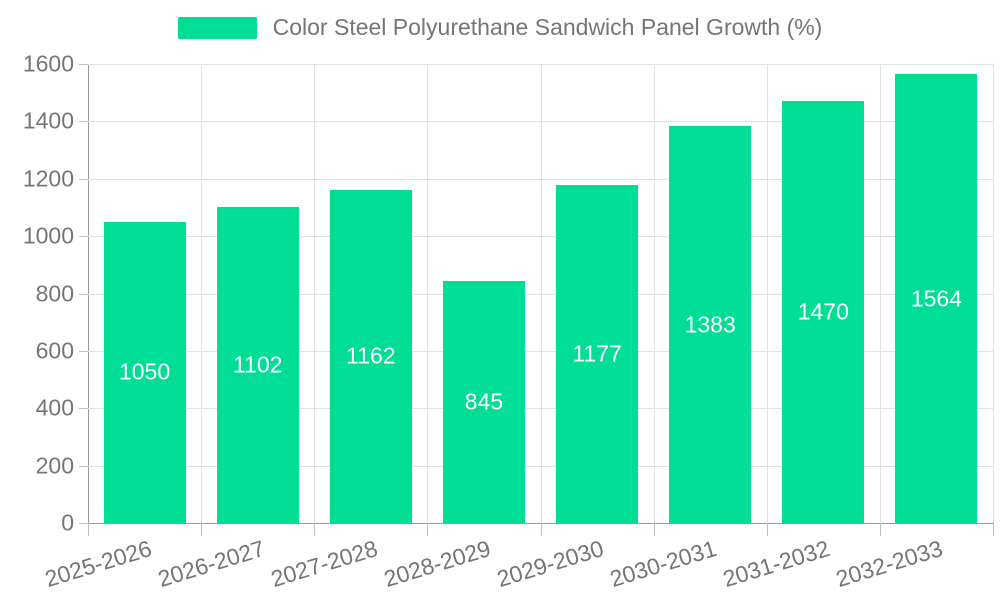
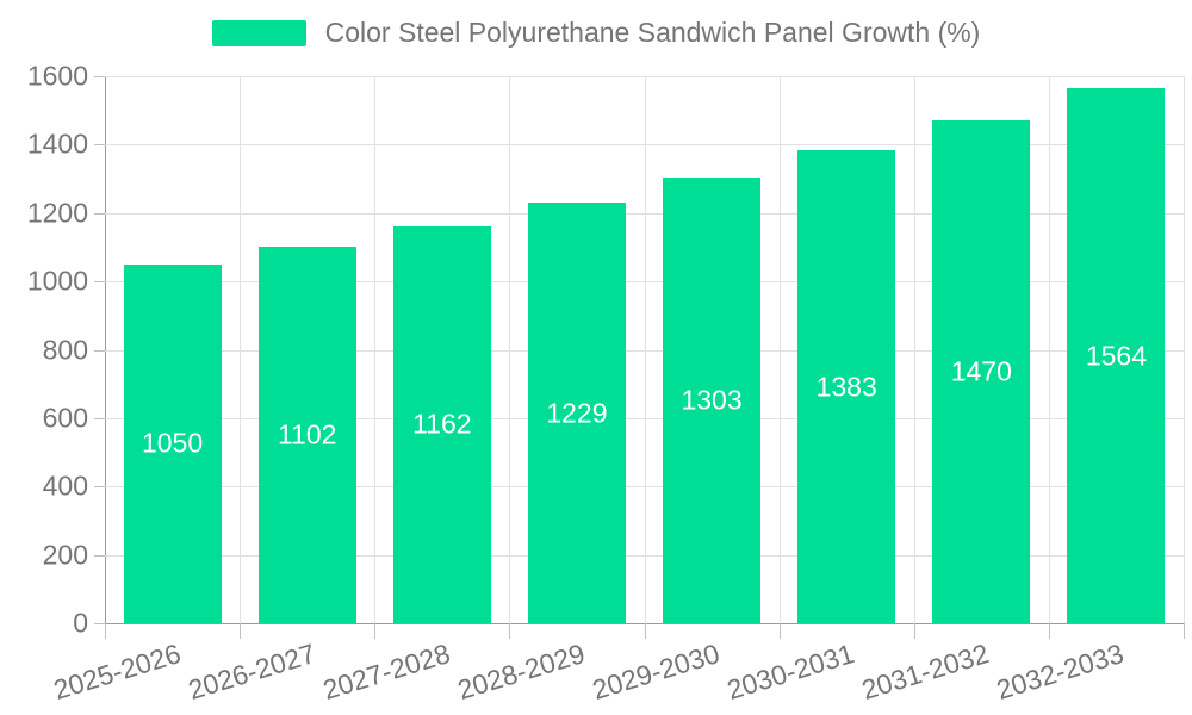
2028-2029: 845 -> 1229
2029-2030: 1177 -> 1303
